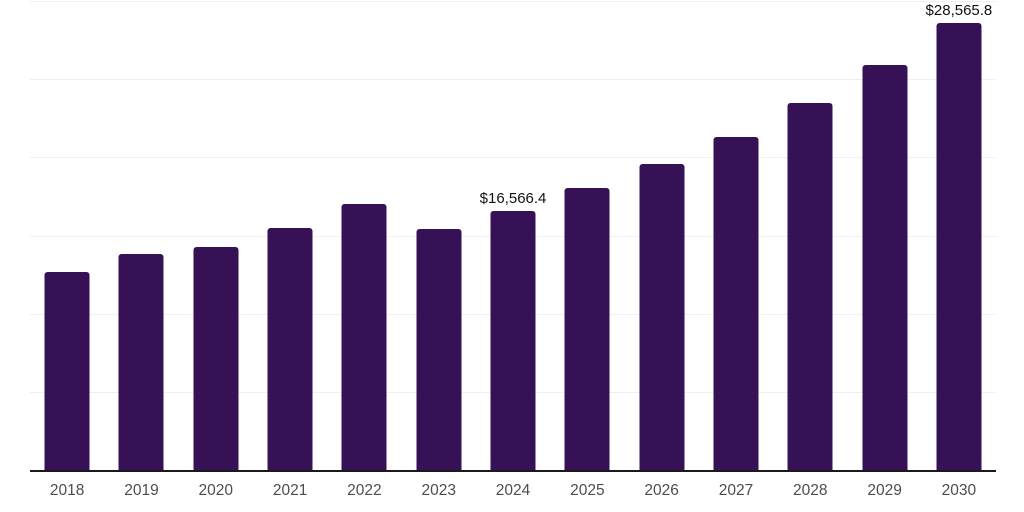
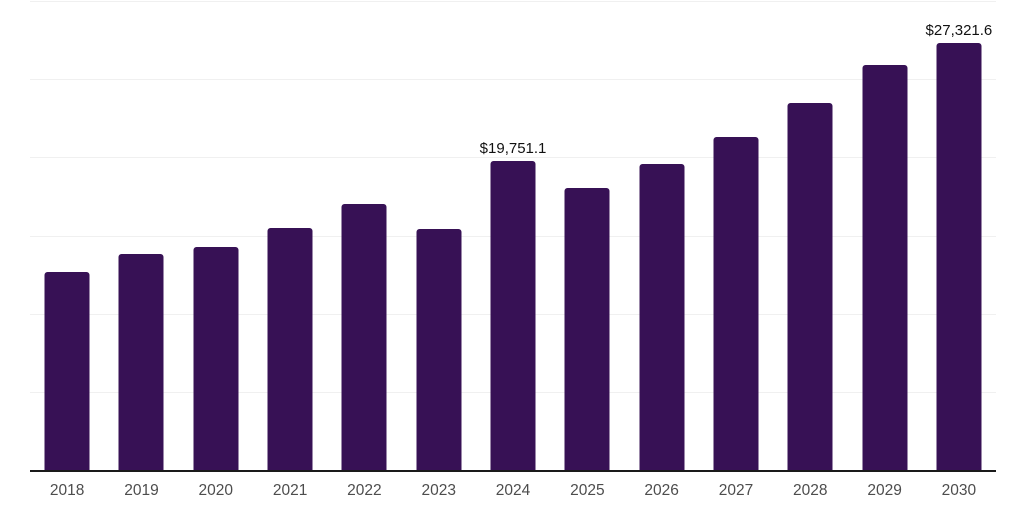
2024: $16,566.4 -> $19,751.1
2030: $28,565.8 -> $27,321.6
